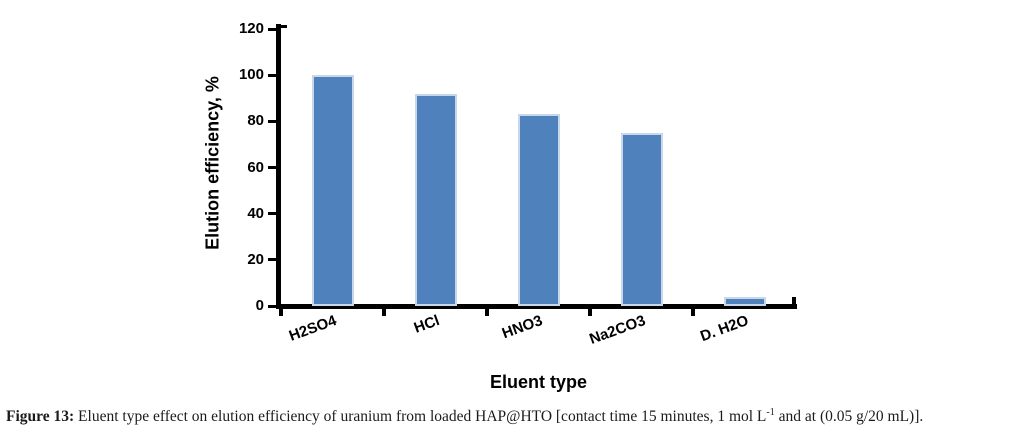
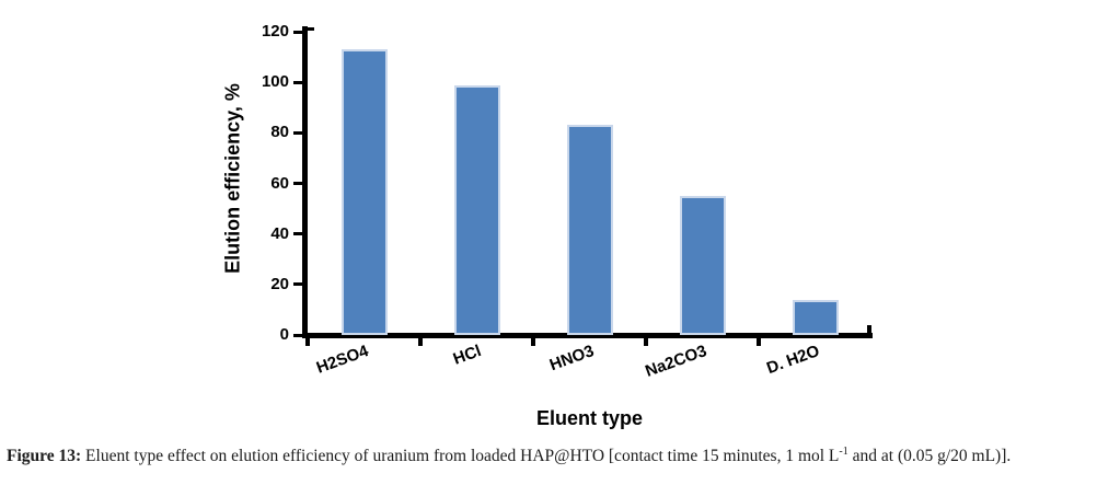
H2SO4: 100 -> 113
HCl: 92 -> 99
Na2CO3: 75 -> 55
D. H2O: 4 -> 14
